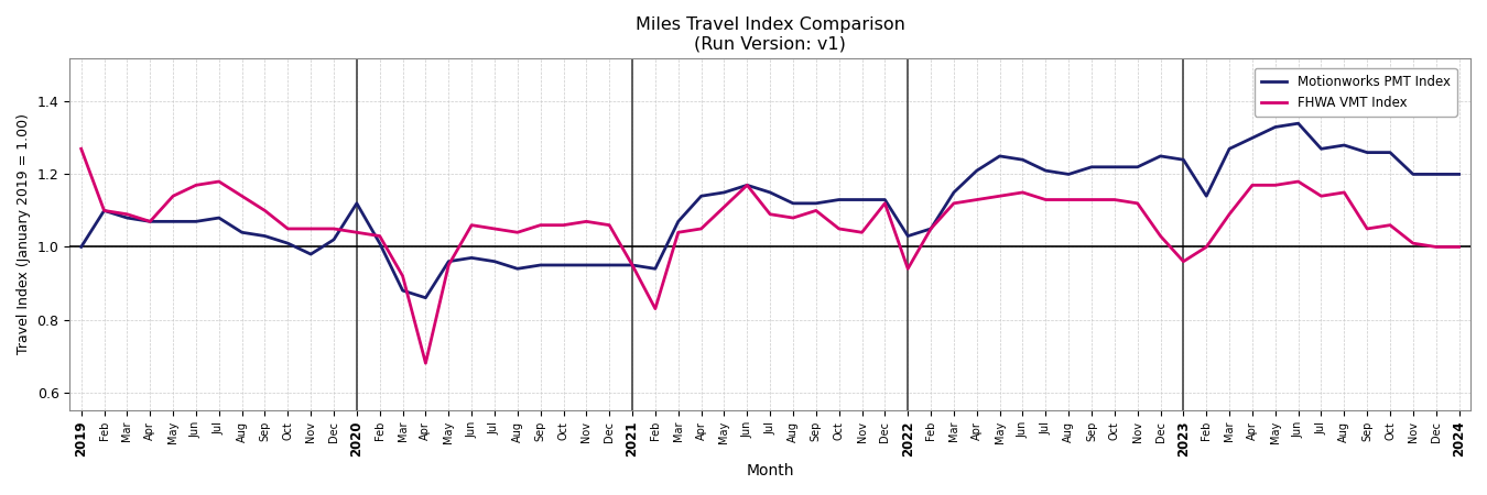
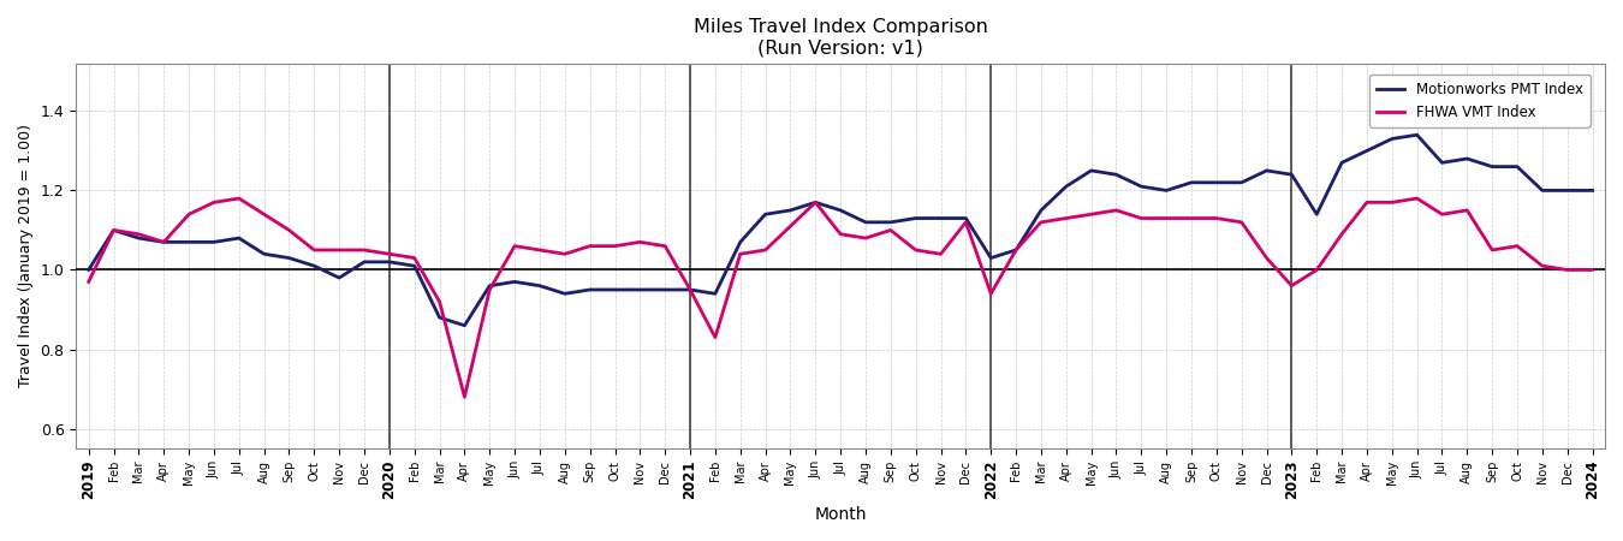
FHWA VMT Index/2019: 1.27 -> 0.97
Motionworks PMT Index/2020: 1.12 -> 1.02
